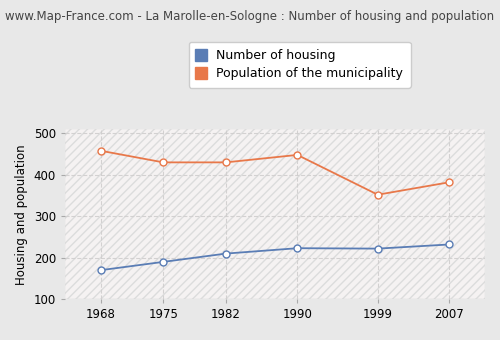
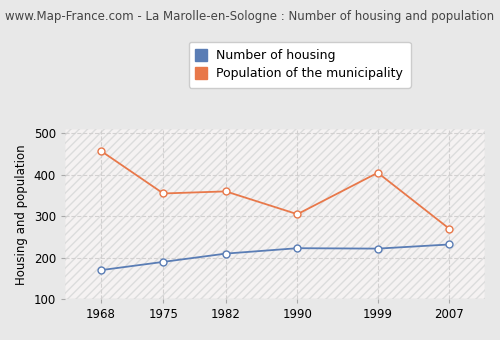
Population of the municipality/1975: 430 -> 355
Population of the municipality/1982: 430 -> 360
Population of the municipality/1990: 448 -> 305
Population of the municipality/1999: 352 -> 405
Population of the municipality/2007: 382 -> 270
